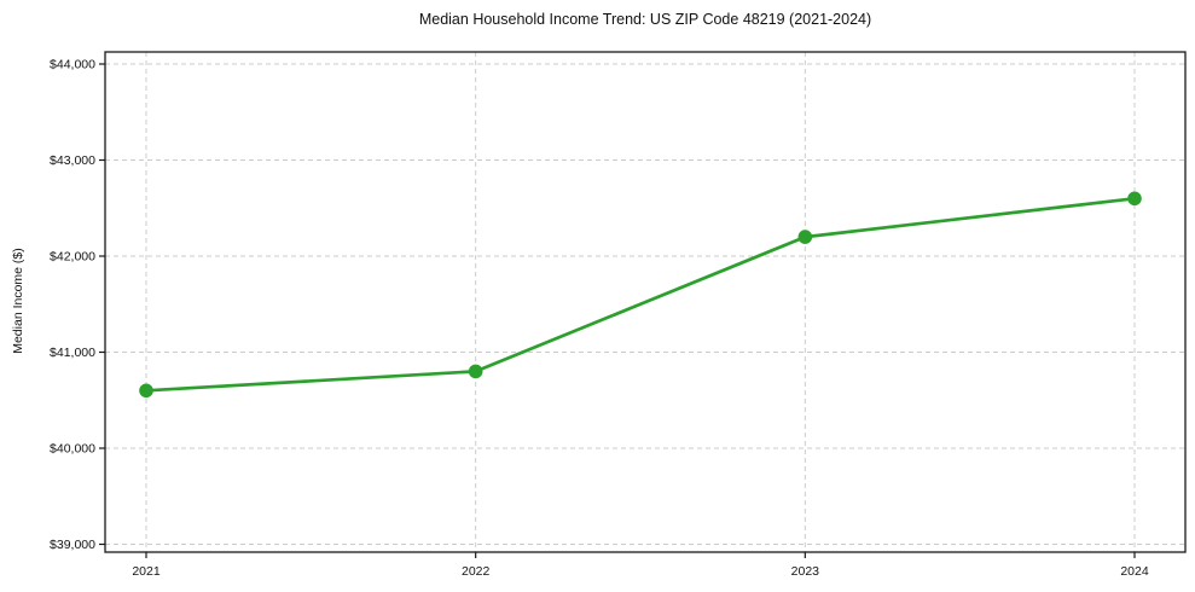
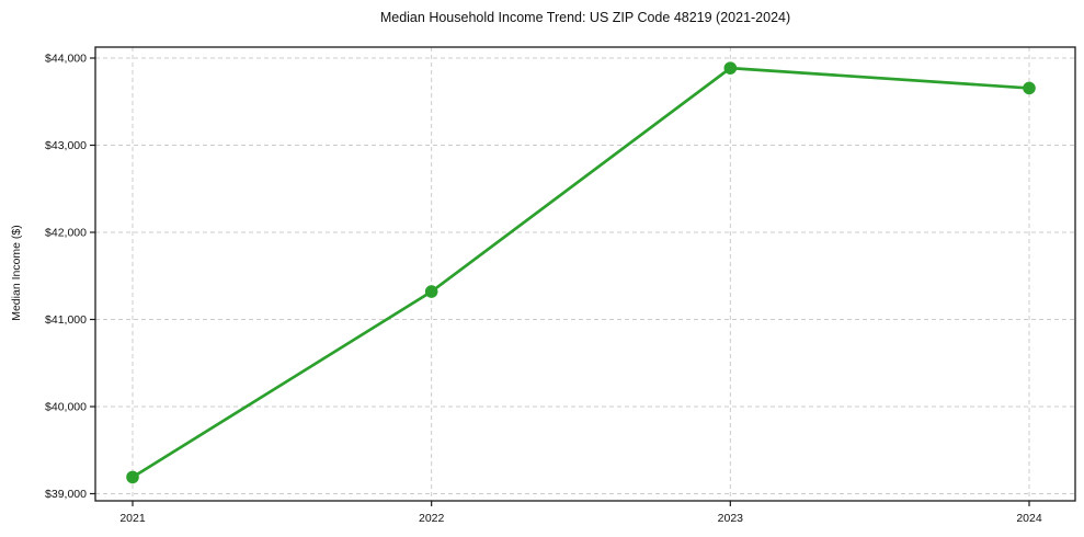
2021: $40600 -> $39200
2022: $40800 -> $41300
2023: $42200 -> $43900
2024: $42600 -> $43700
